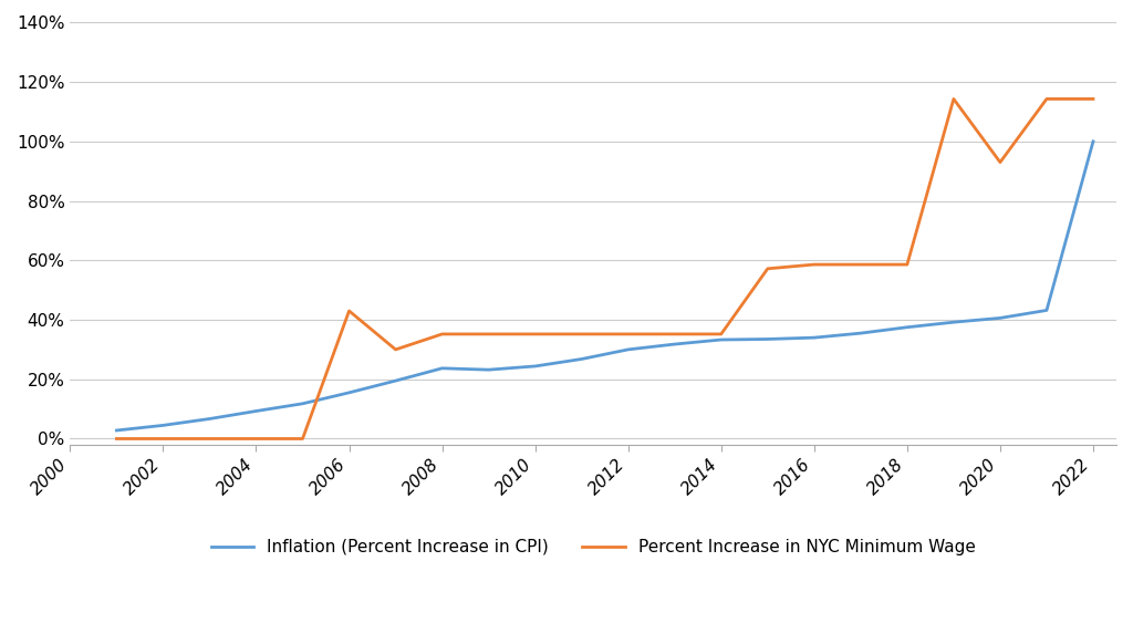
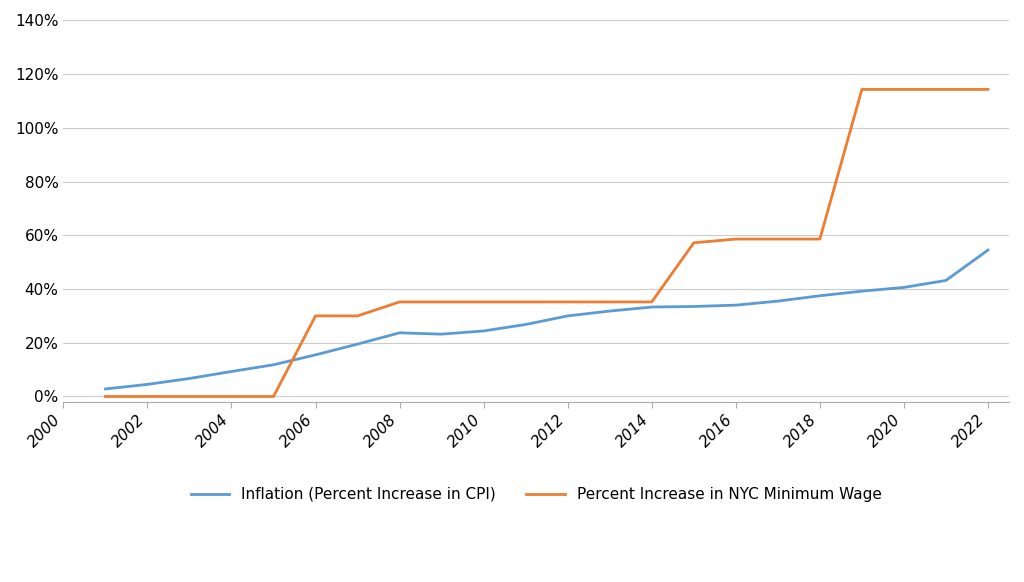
Percent Increase in NYC Minimum Wage/2006: 43.0% -> 30.0%
Percent Increase in NYC Minimum Wage/2020: 93.0% -> 114.3%
Inflation (Percent Increase in CPI)/2022: 100.0% -> 54.5%
